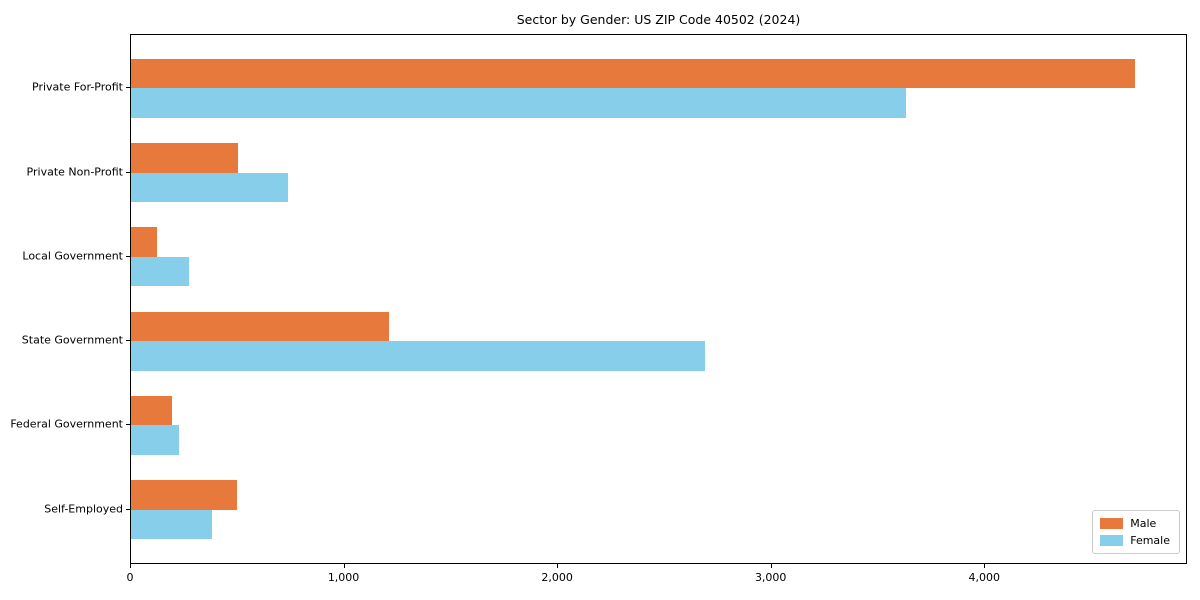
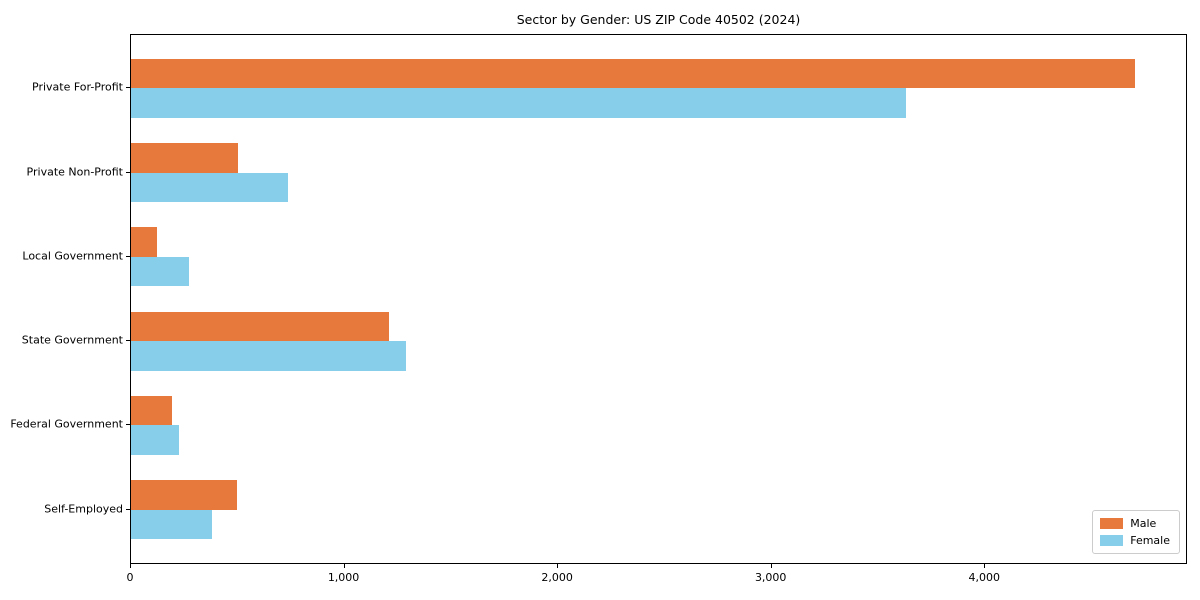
Female/State Government: 2690 -> 1290
